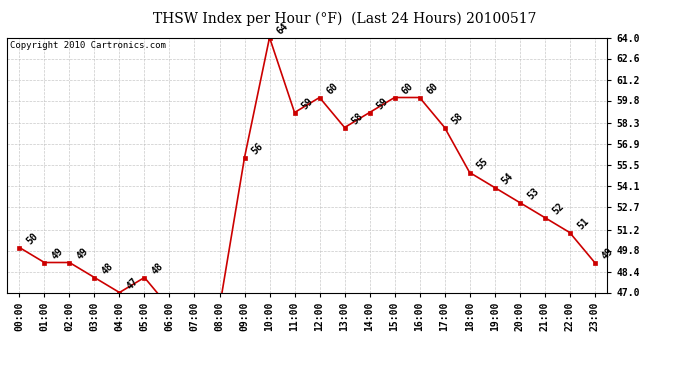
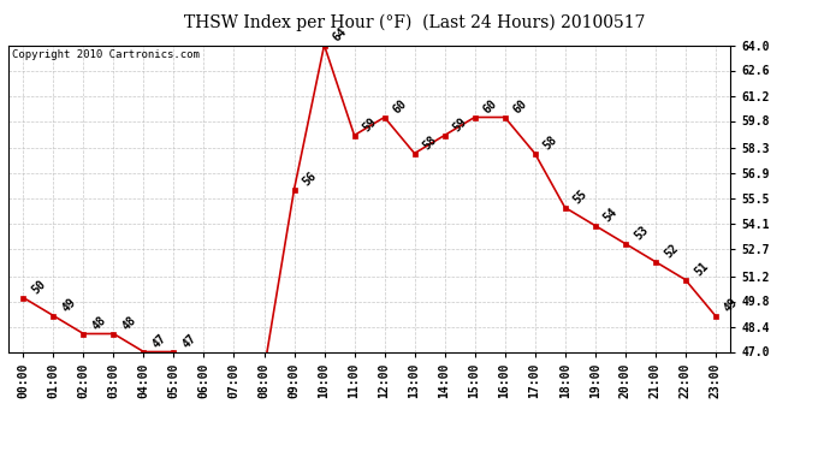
02:00: 49 -> 48
05:00: 48 -> 47
